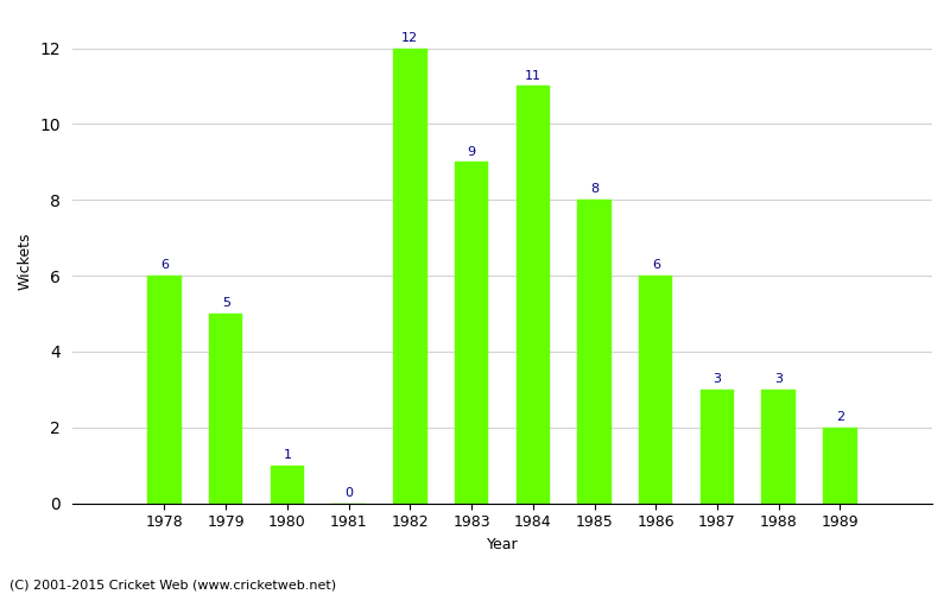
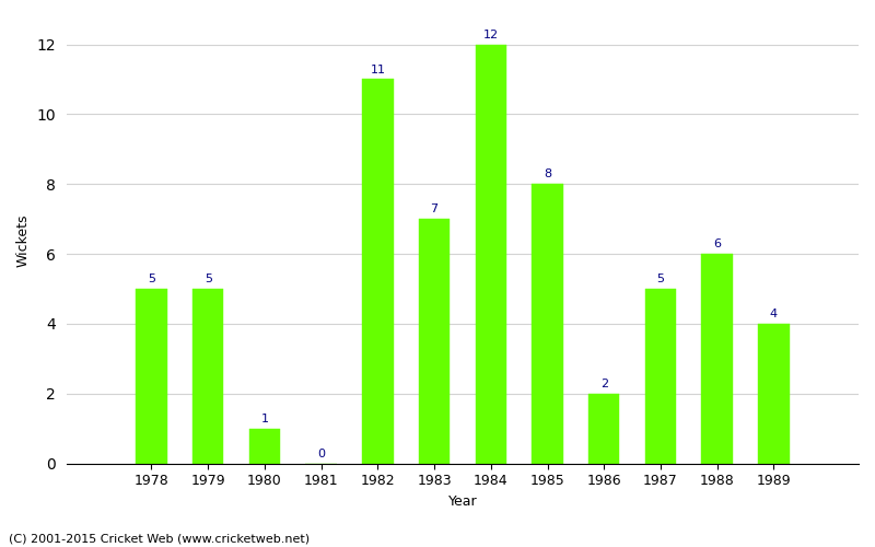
1978: 6 -> 5
1982: 12 -> 11
1983: 9 -> 7
1984: 11 -> 12
1986: 6 -> 2
1987: 3 -> 5
1988: 3 -> 6
1989: 2 -> 4
